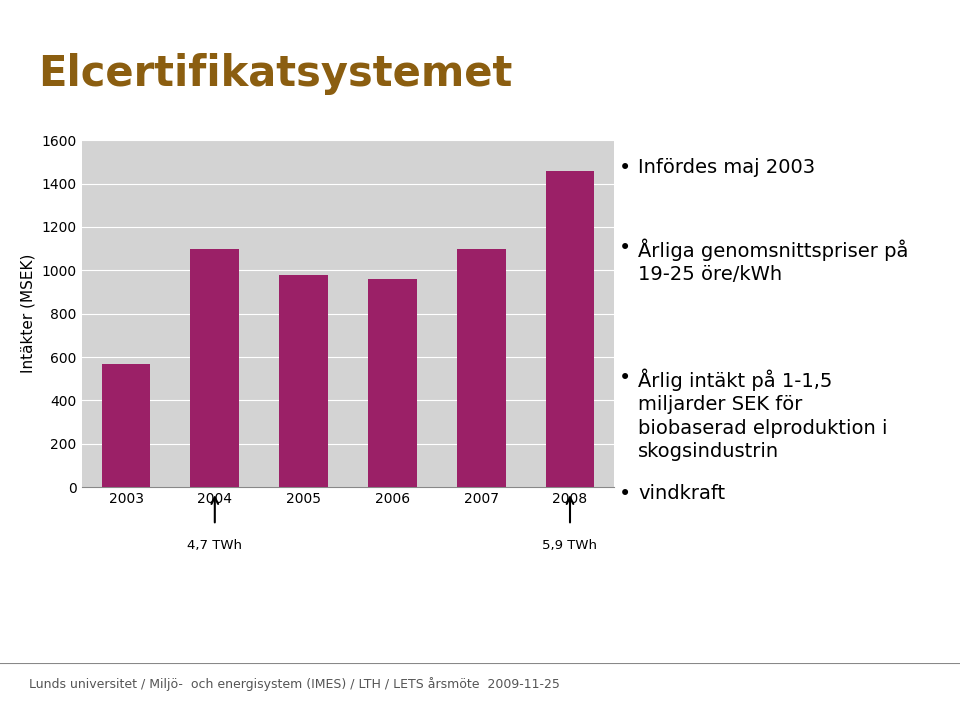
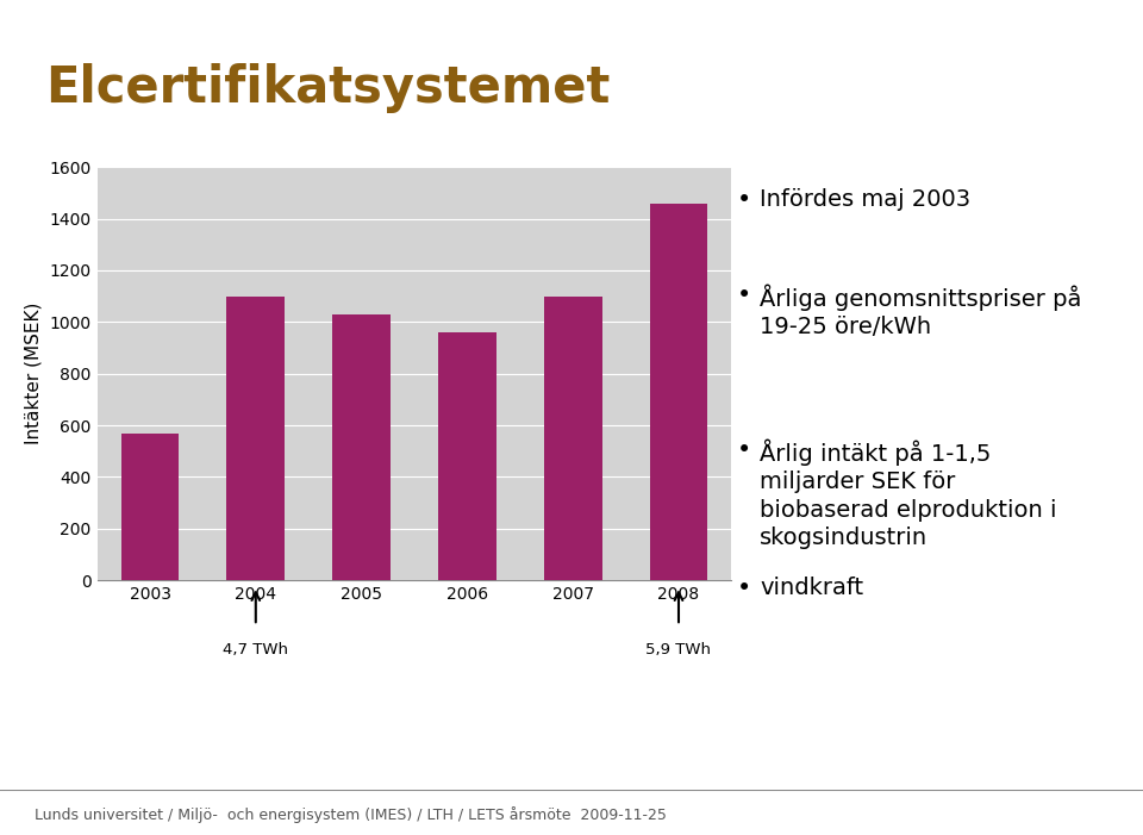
2005: 980 -> 1030
